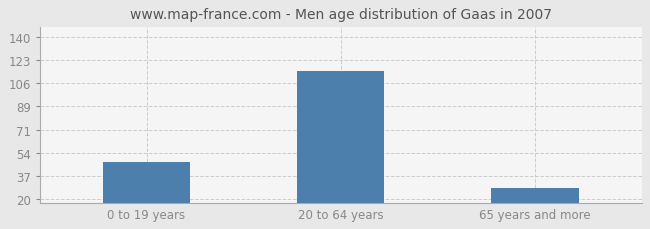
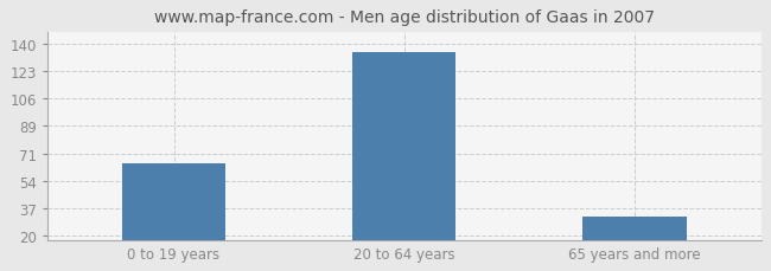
0 to 19 years: 47 -> 65
20 to 64 years: 115 -> 135
65 years and more: 28 -> 32
